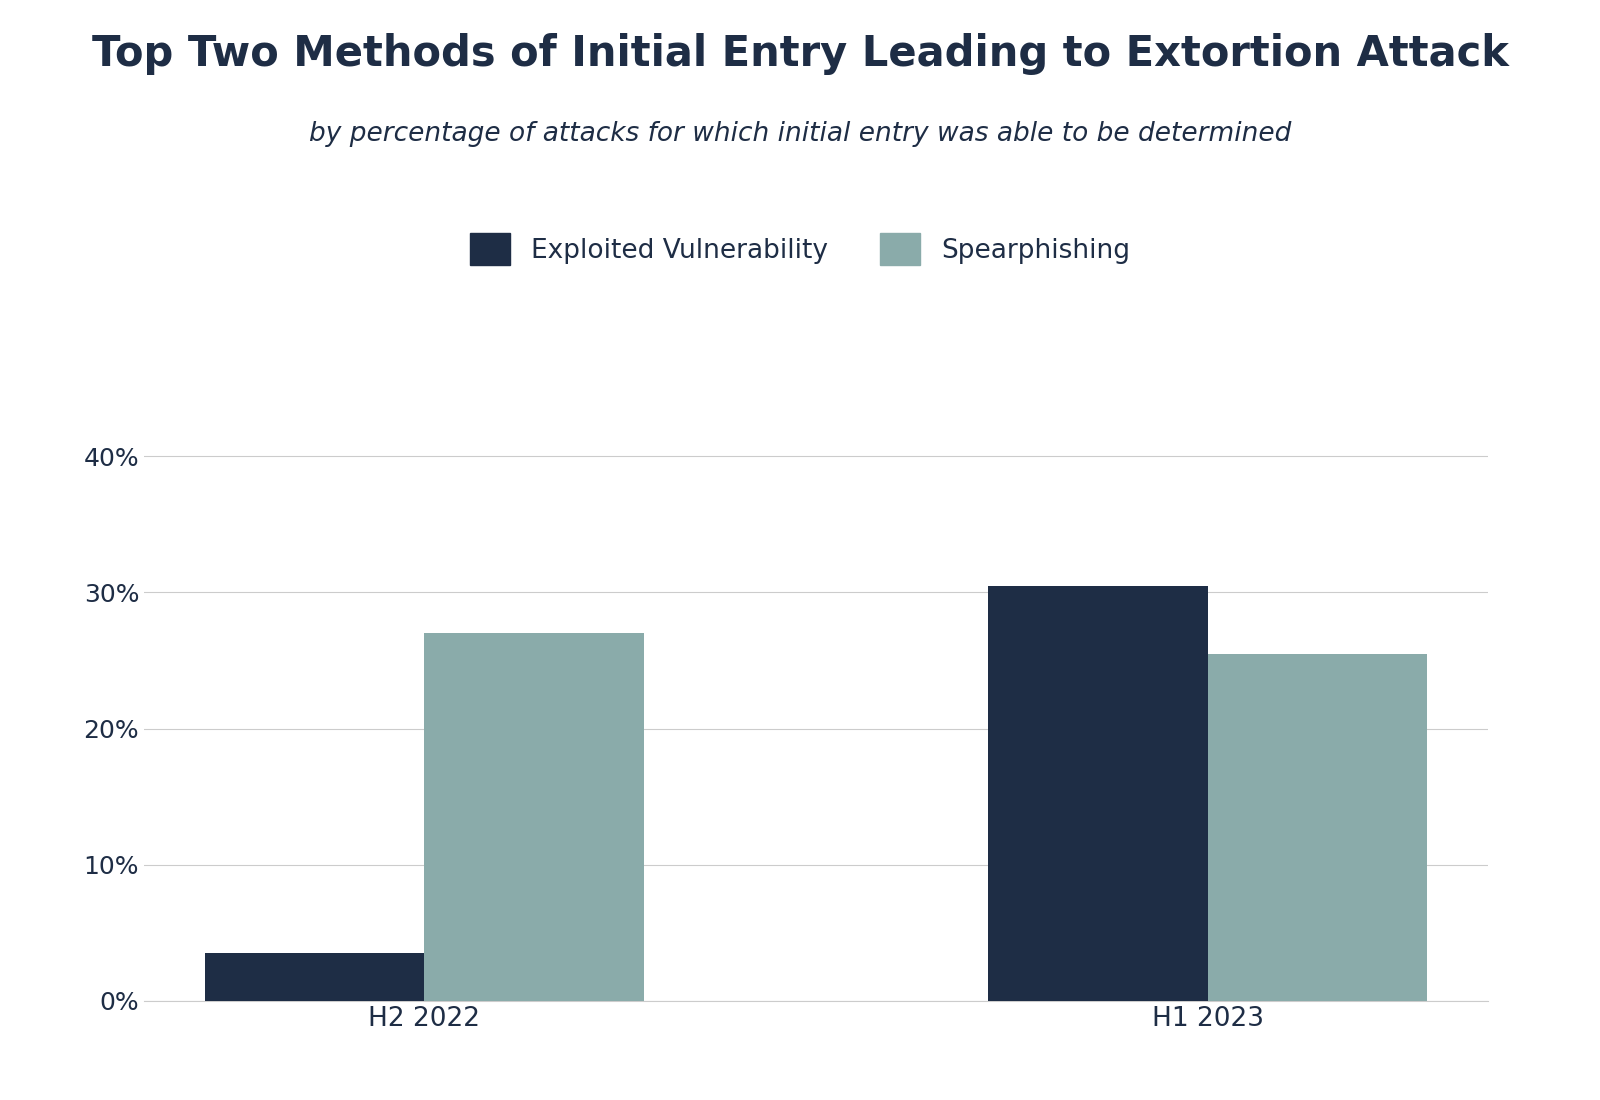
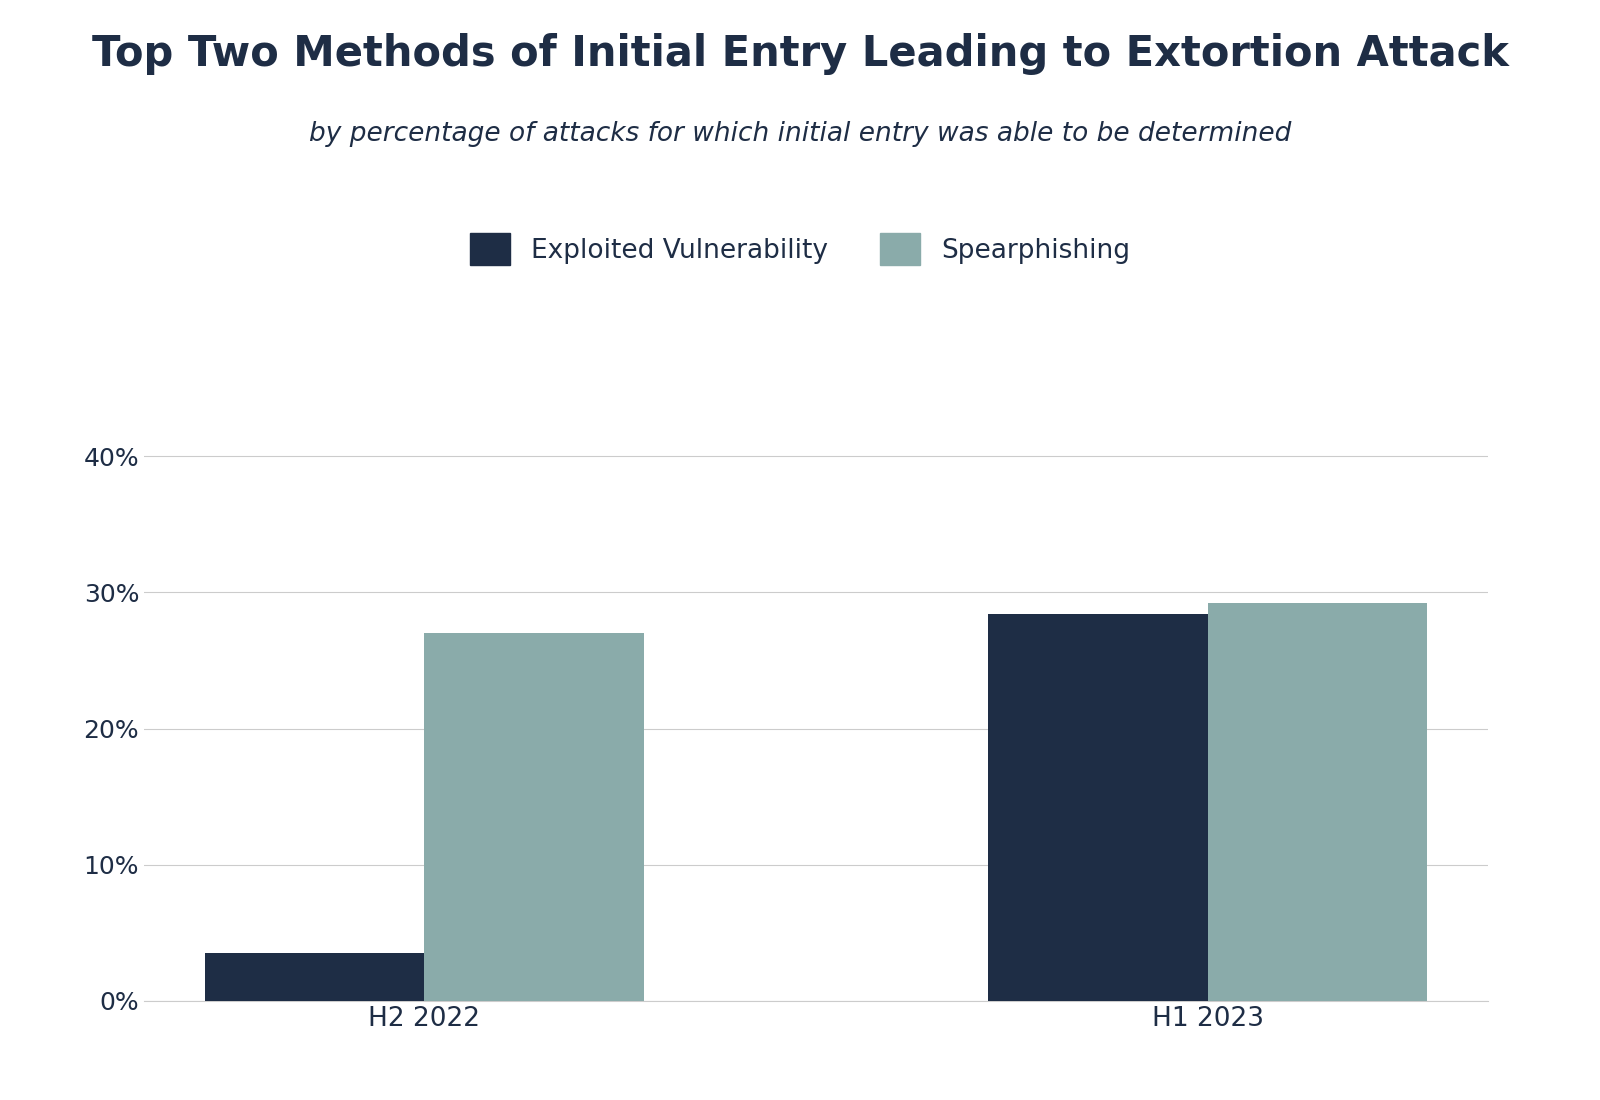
Exploited Vulnerability/H1 2023: 30.5% -> 28.4%
Spearphishing/H1 2023: 25.5% -> 29.2%
